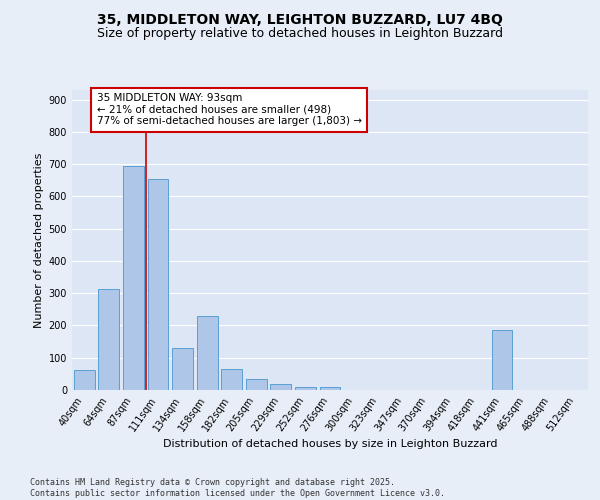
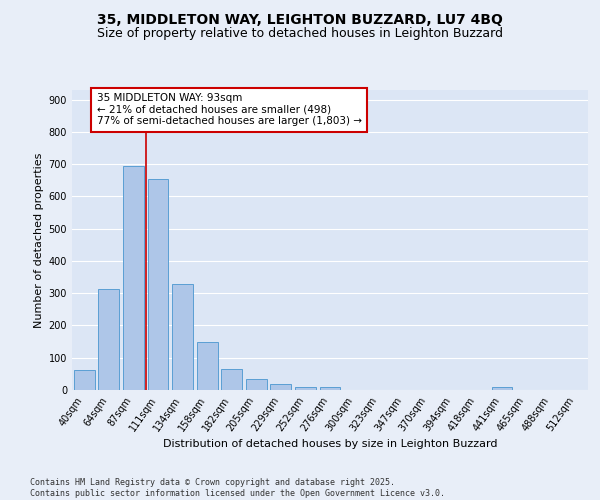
134sqm: 130 -> 330
158sqm: 230 -> 150
441sqm: 185 -> 10
